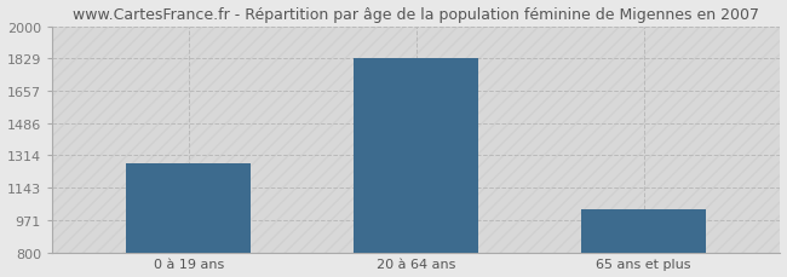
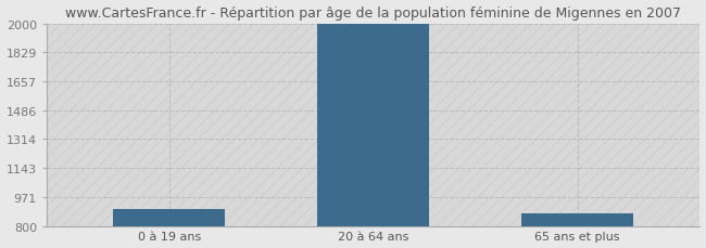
0 à 19 ans: 1270 -> 900
20 à 64 ans: 1830 -> 2000
65 ans et plus: 1030 -> 880
